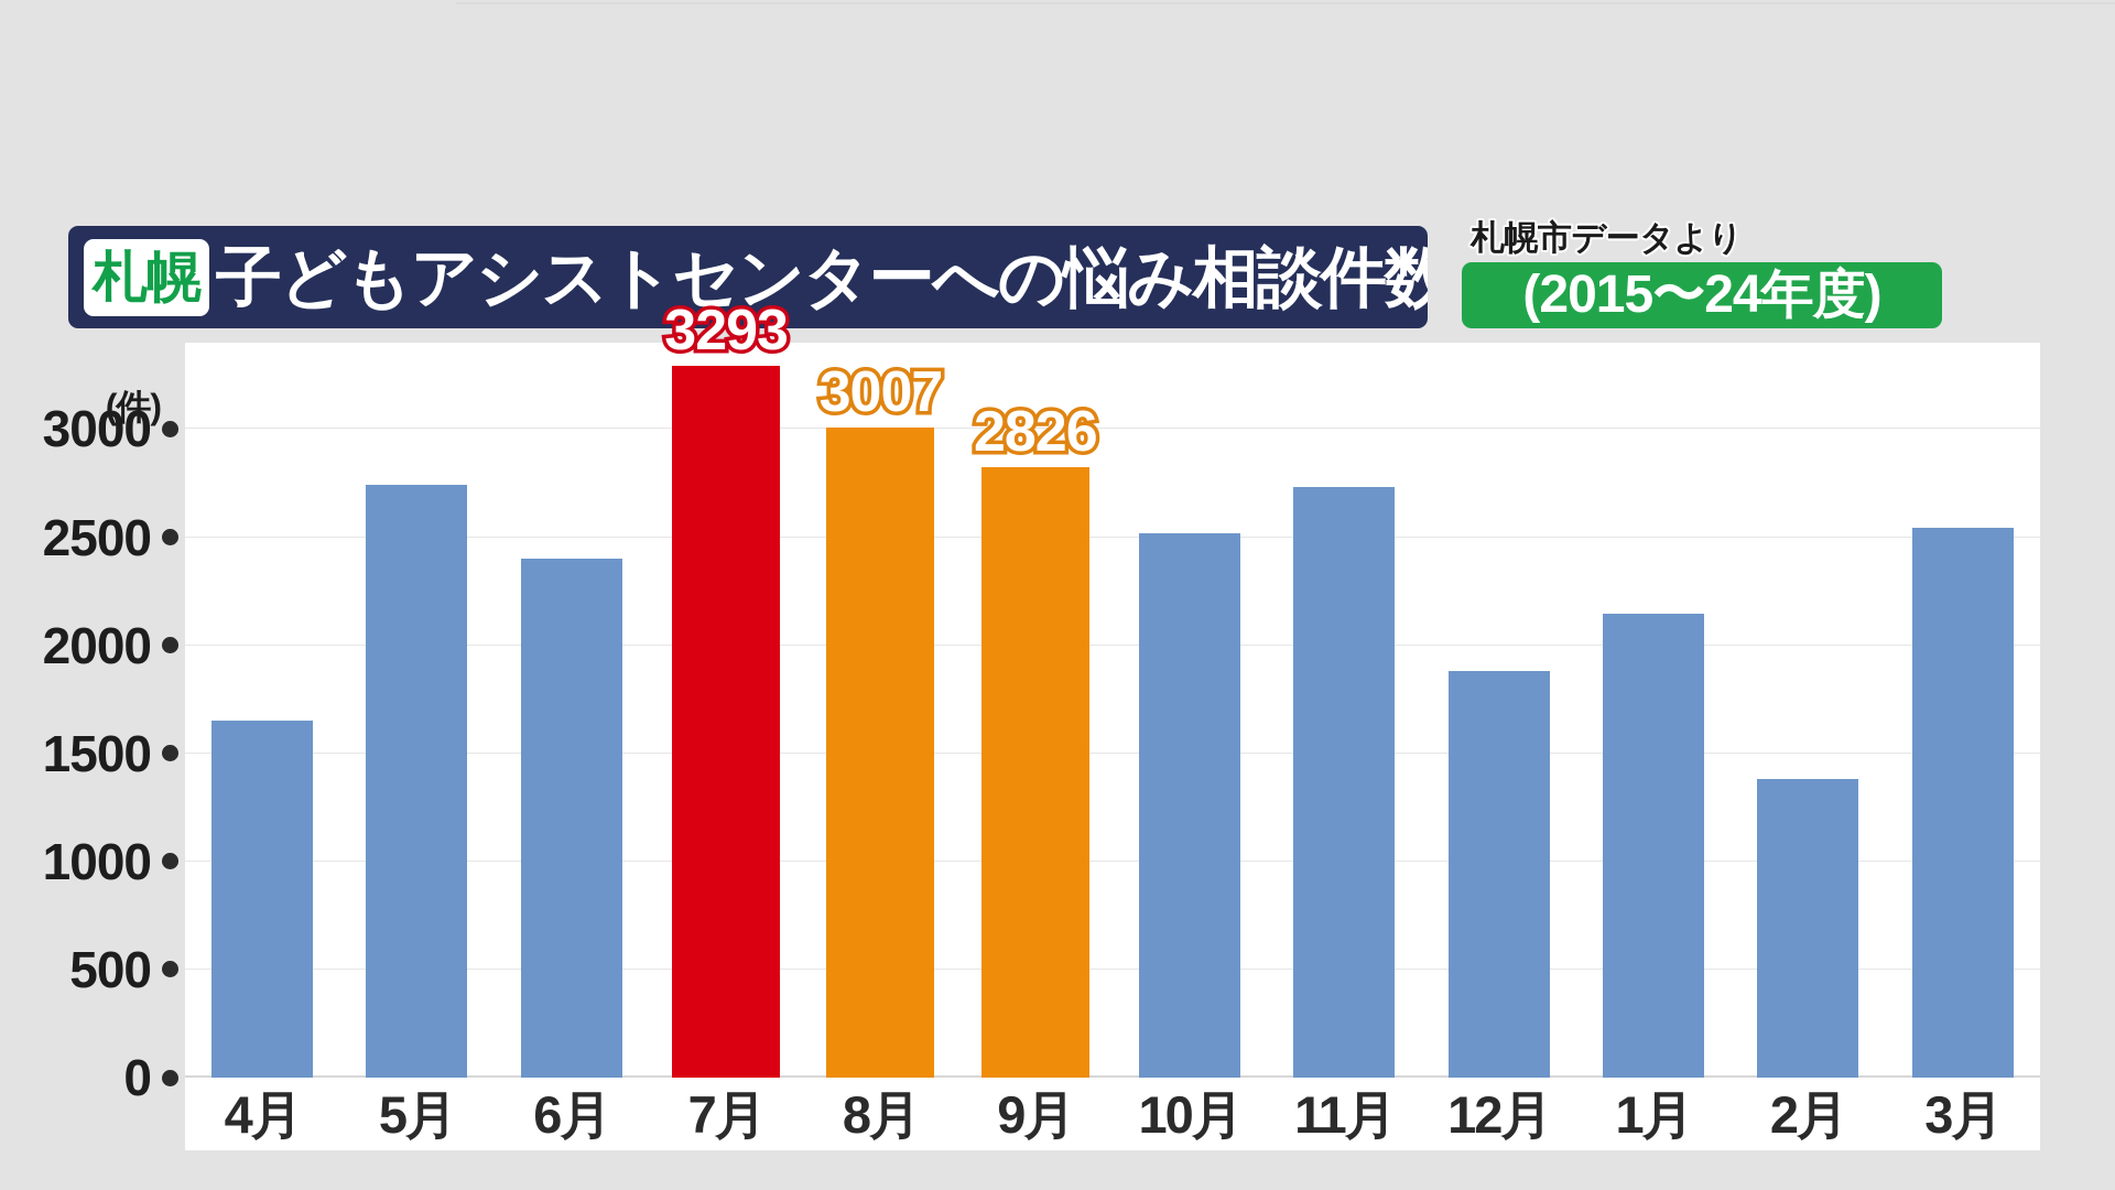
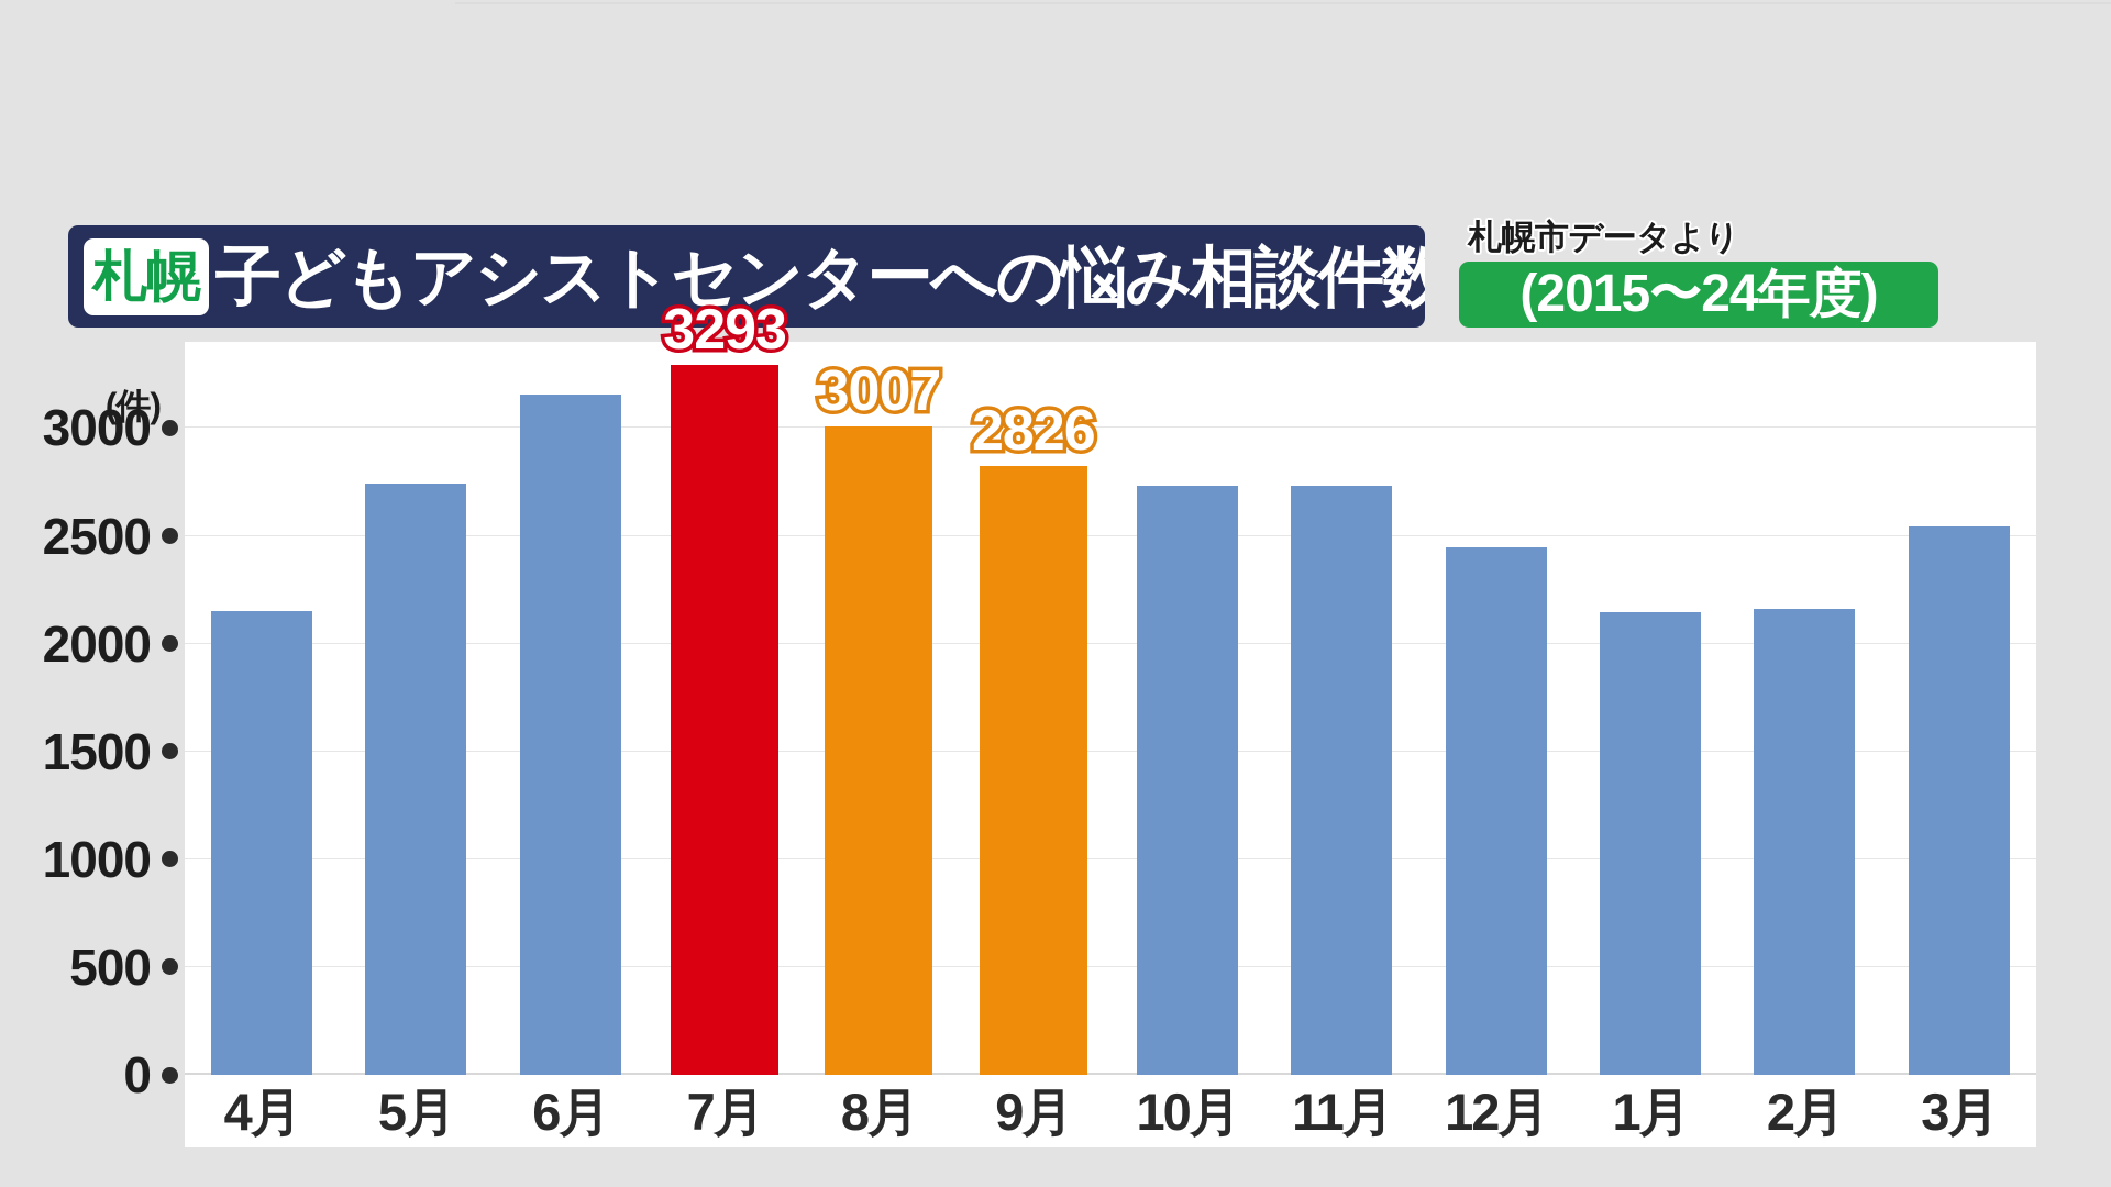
4月: 1650 -> 2150
6月: 2400 -> 3150
10月: 2520 -> 2730
12月: 1880 -> 2450
2月: 1380 -> 2160
